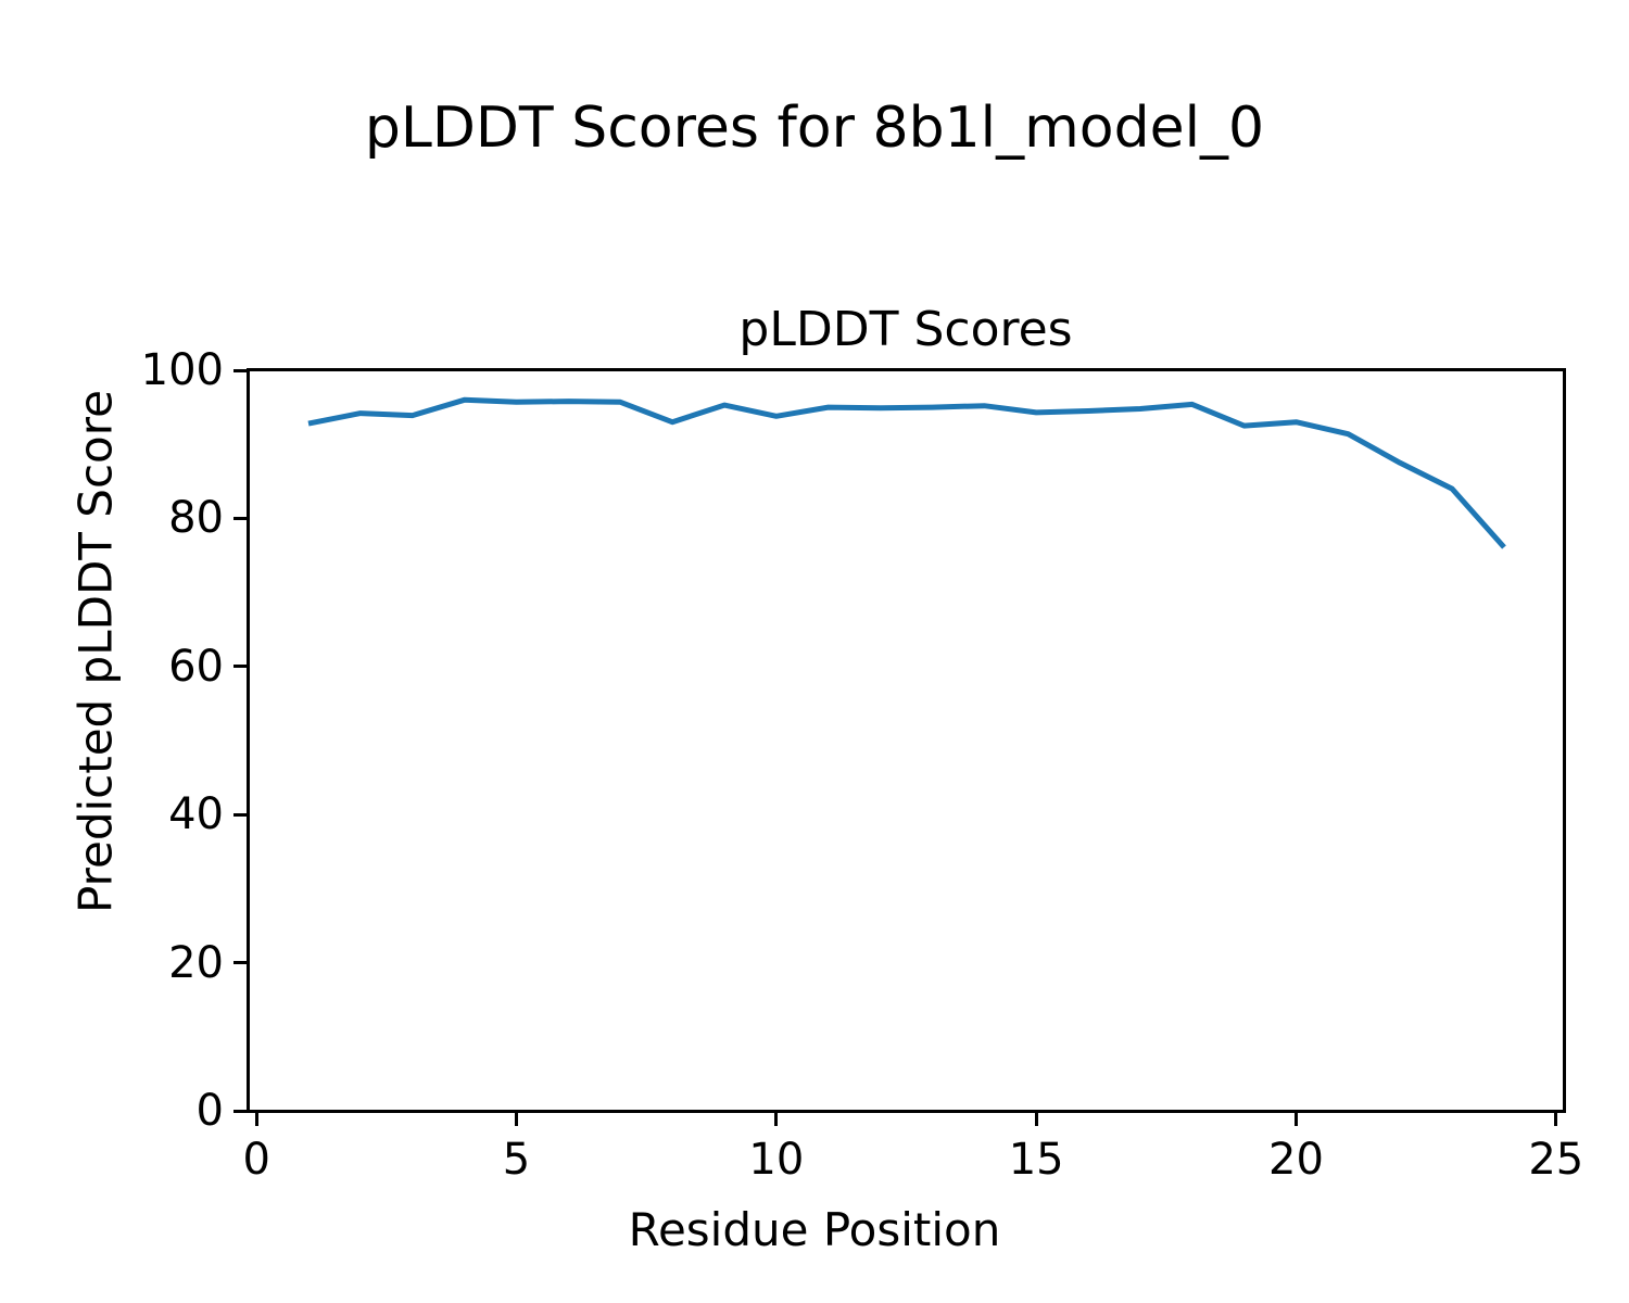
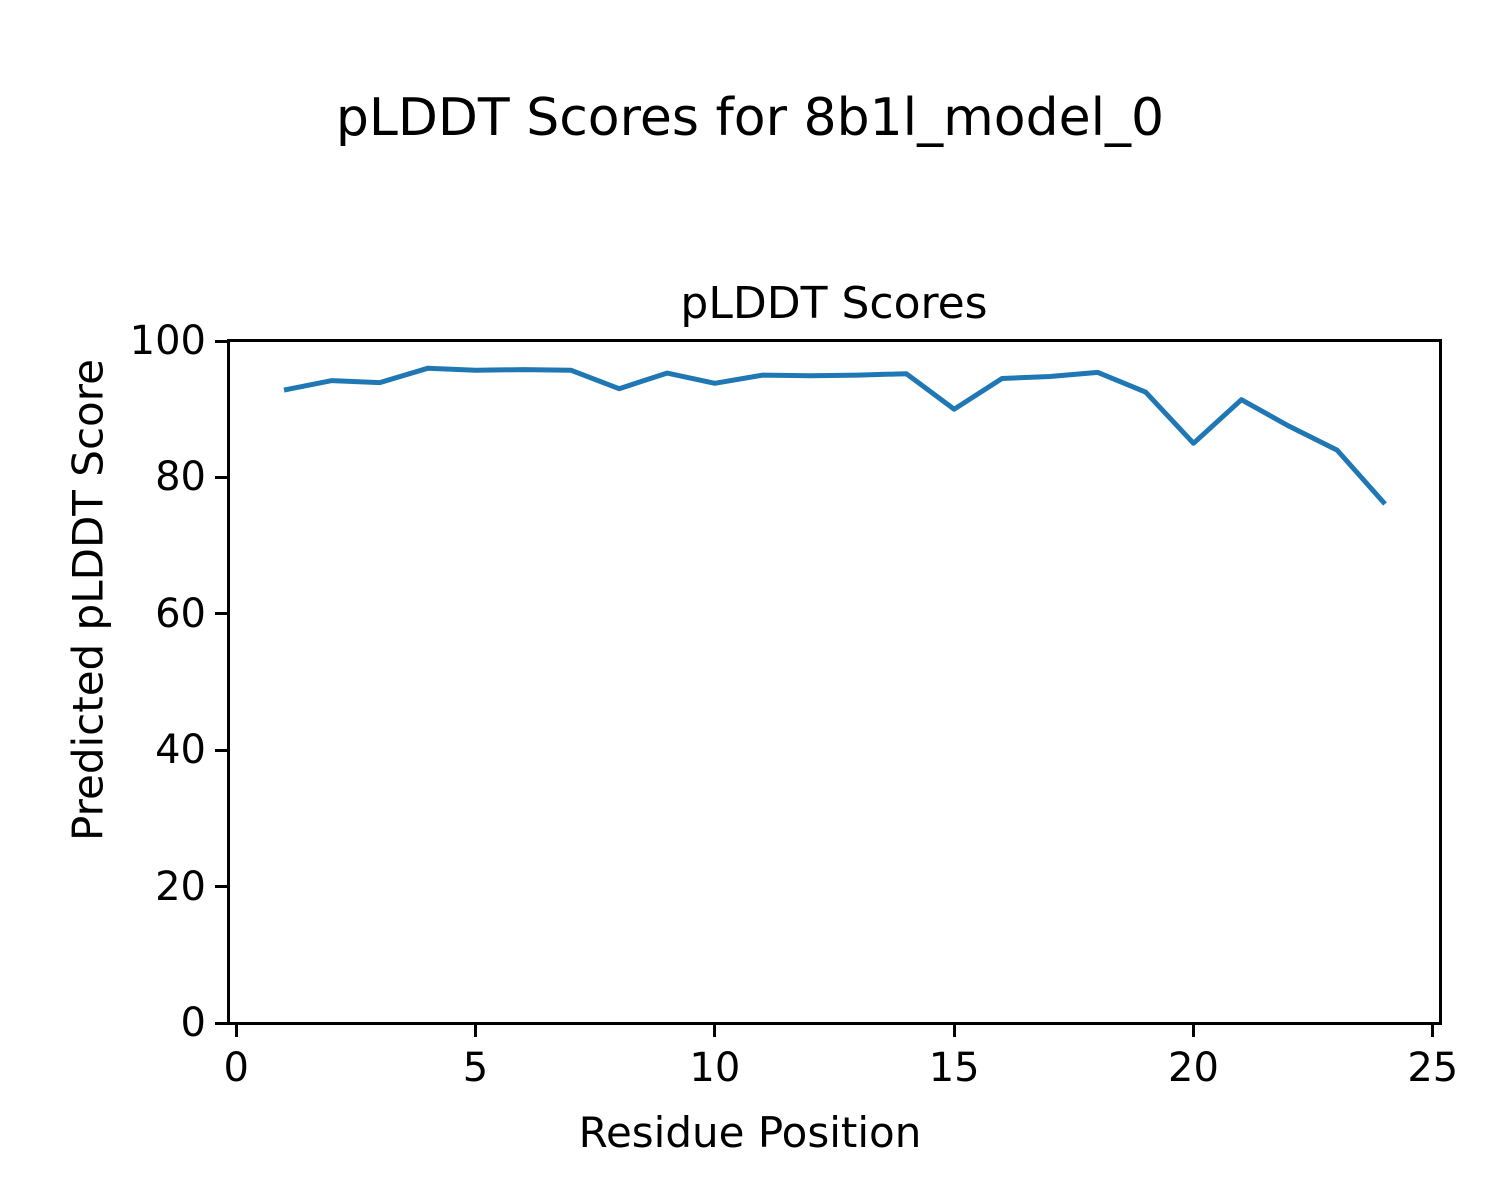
15: 94 -> 90
20: 93 -> 85
